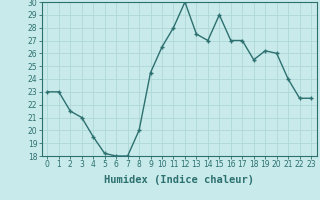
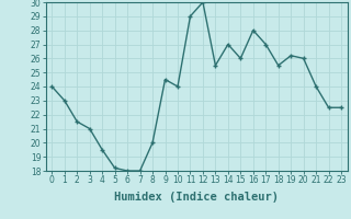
0: 23.0 -> 24.0
10: 26.5 -> 24.0
11: 28.0 -> 29.0
13: 27.5 -> 25.5
15: 29.0 -> 26.0
16: 27.0 -> 28.0
